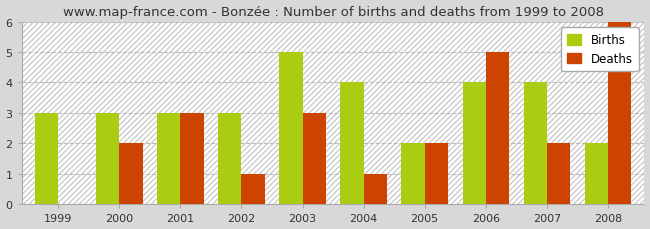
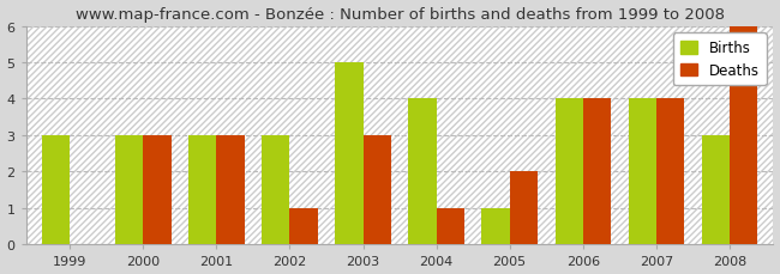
Deaths/2000: 2 -> 3
Births/2005: 2 -> 1
Deaths/2006: 5 -> 4
Deaths/2007: 2 -> 4
Births/2008: 2 -> 3
